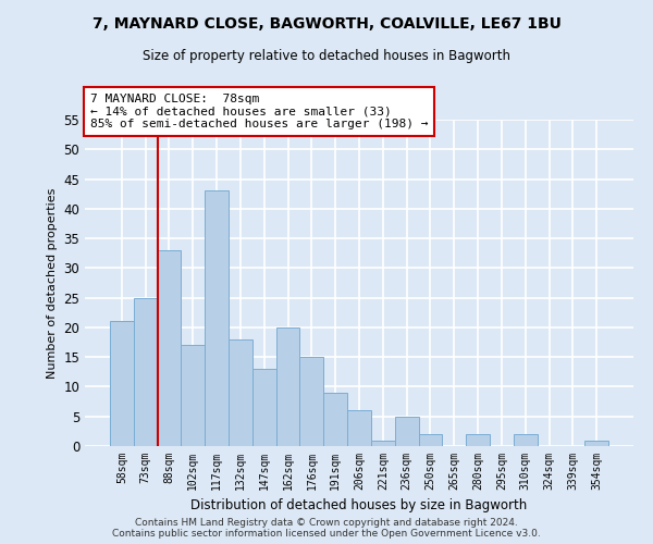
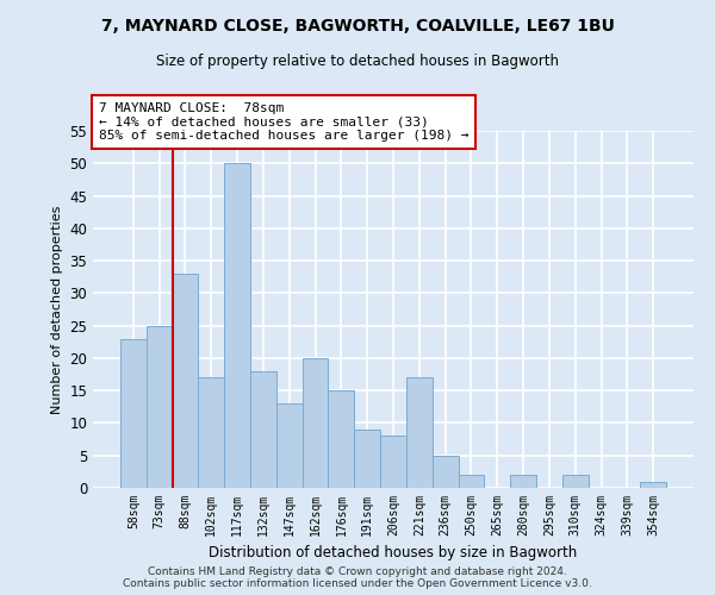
58sqm: 21 -> 23
117sqm: 43 -> 50
206sqm: 6 -> 8
221sqm: 1 -> 17
